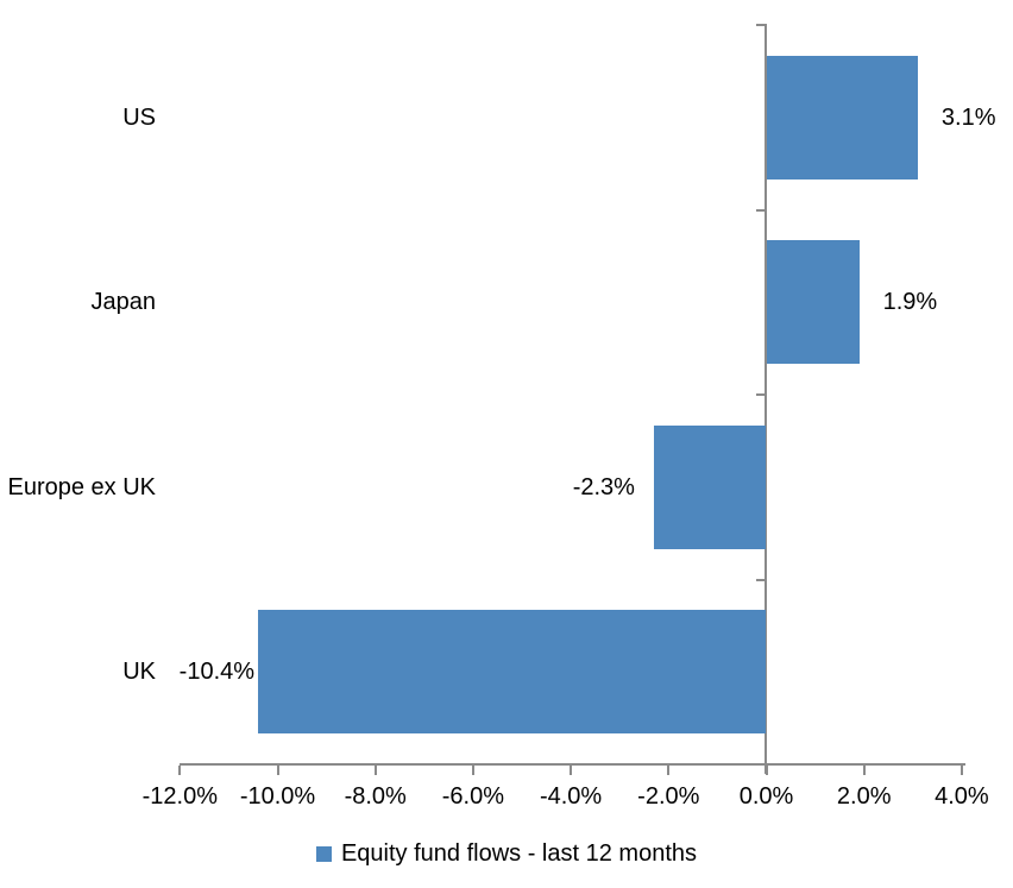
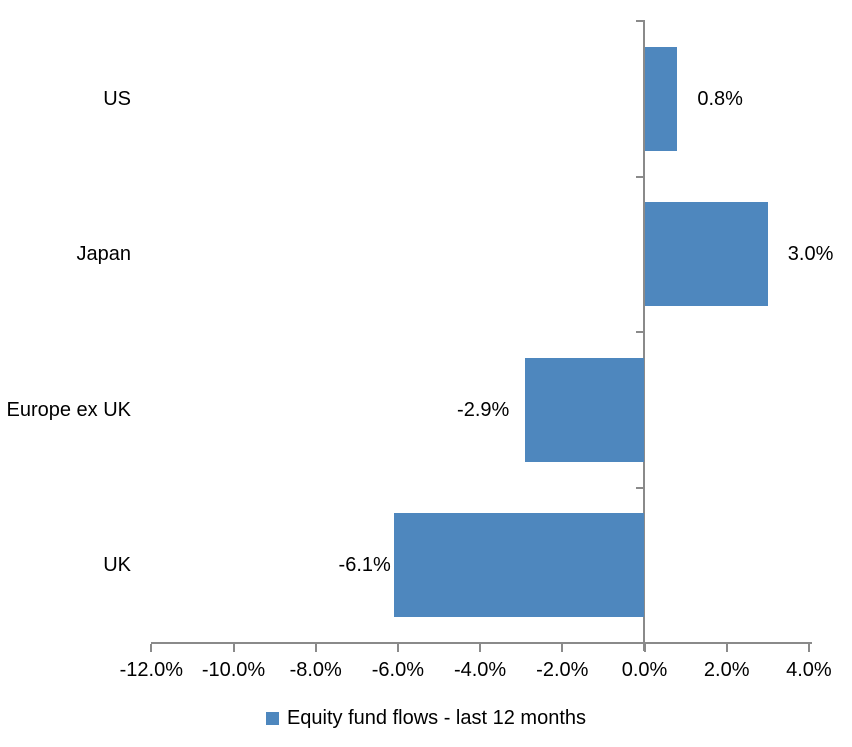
US: 3.1% -> 0.8%
Japan: 1.9% -> 3.0%
Europe ex UK: -2.3% -> -2.9%
UK: -10.4% -> -6.1%
